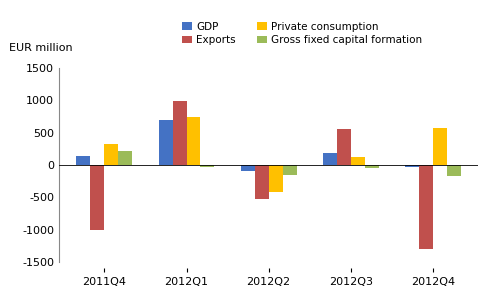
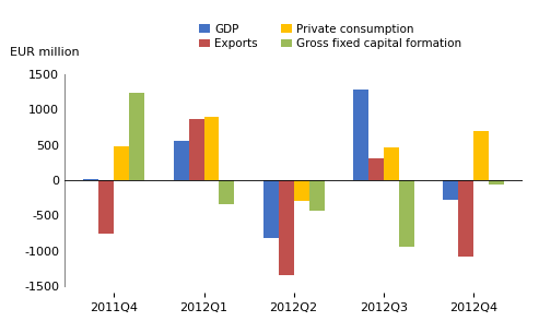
GDP/2011Q4: 130 -> 20
Exports/2011Q4: -1000 -> -760
Private consumption/2011Q4: 330 -> 480
Gross fixed capital formation/2011Q4: 210 -> 1240
GDP/2012Q1: 700 -> 560
Exports/2012Q1: 980 -> 860
Private consumption/2012Q1: 740 -> 900
Gross fixed capital formation/2012Q1: -30 -> -340
GDP/2012Q2: -100 -> -820
Exports/2012Q2: -530 -> -1340
Private consumption/2012Q2: -420 -> -300
Gross fixed capital formation/2012Q2: -160 -> -440
GDP/2012Q3: 180 -> 1280
Exports/2012Q3: 560 -> 300
Private consumption/2012Q3: 120 -> 460
Gross fixed capital formation/2012Q3: -50 -> -940
GDP/2012Q4: -30 -> -280
Exports/2012Q4: -1300 -> -1080
Private consumption/2012Q4: 570 -> 700
Gross fixed capital formation/2012Q4: -170 -> -60
